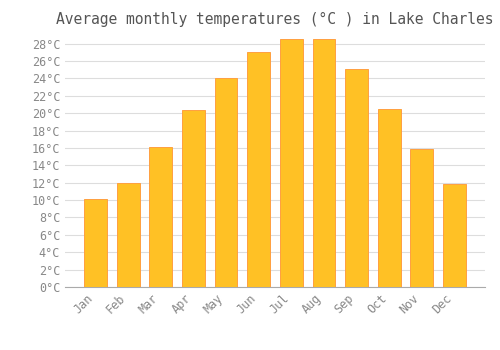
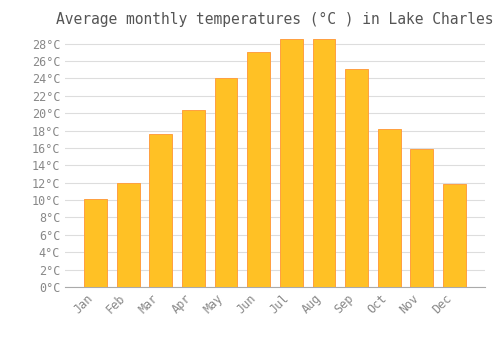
Mar: 16.1°C -> 17.6°C
Oct: 20.5°C -> 18.2°C
